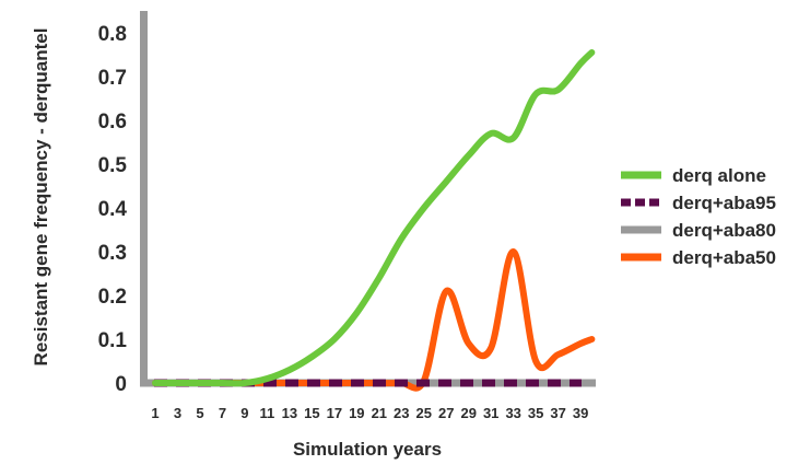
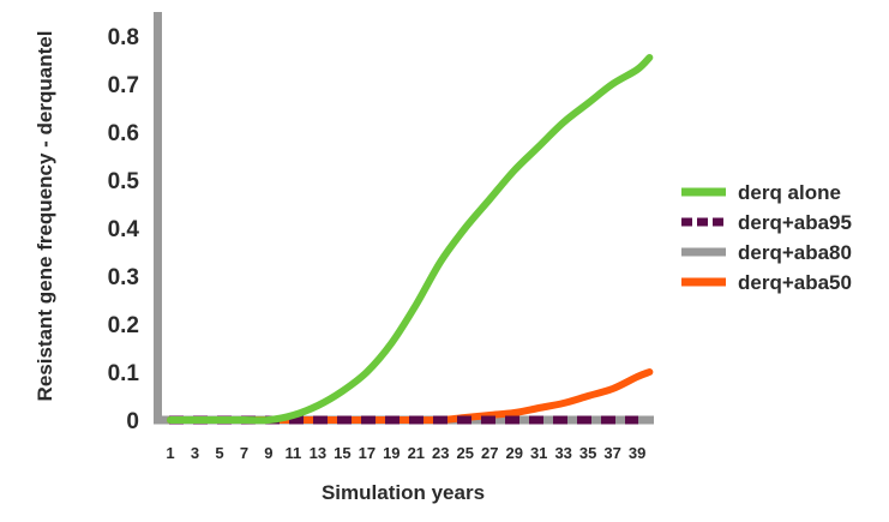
derq+aba50/27: 0.21 -> 0.01
derq+aba50/29: 0.09 -> 0.01
derq+aba50/31: 0.08 -> 0.03
derq alone/33: 0.56 -> 0.62
derq+aba50/33: 0.30 -> 0.04
derq alone/37: 0.67 -> 0.70
